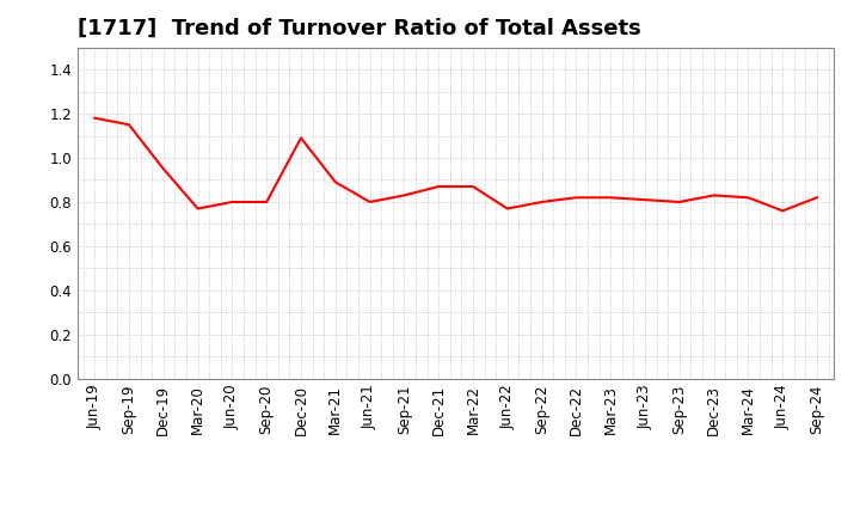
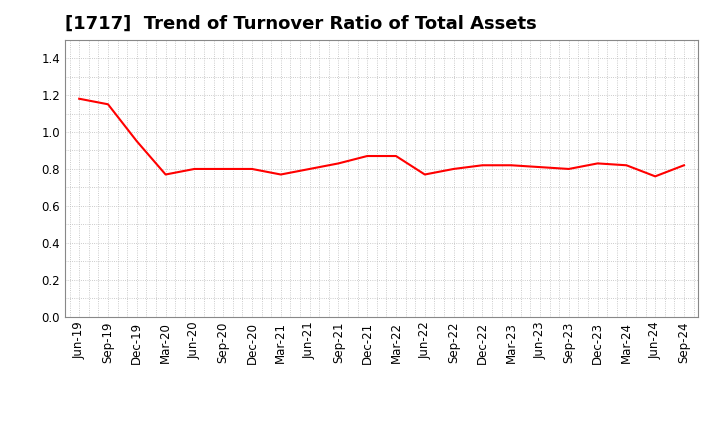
Dec-20: 1.09 -> 0.80
Mar-21: 0.89 -> 0.77
